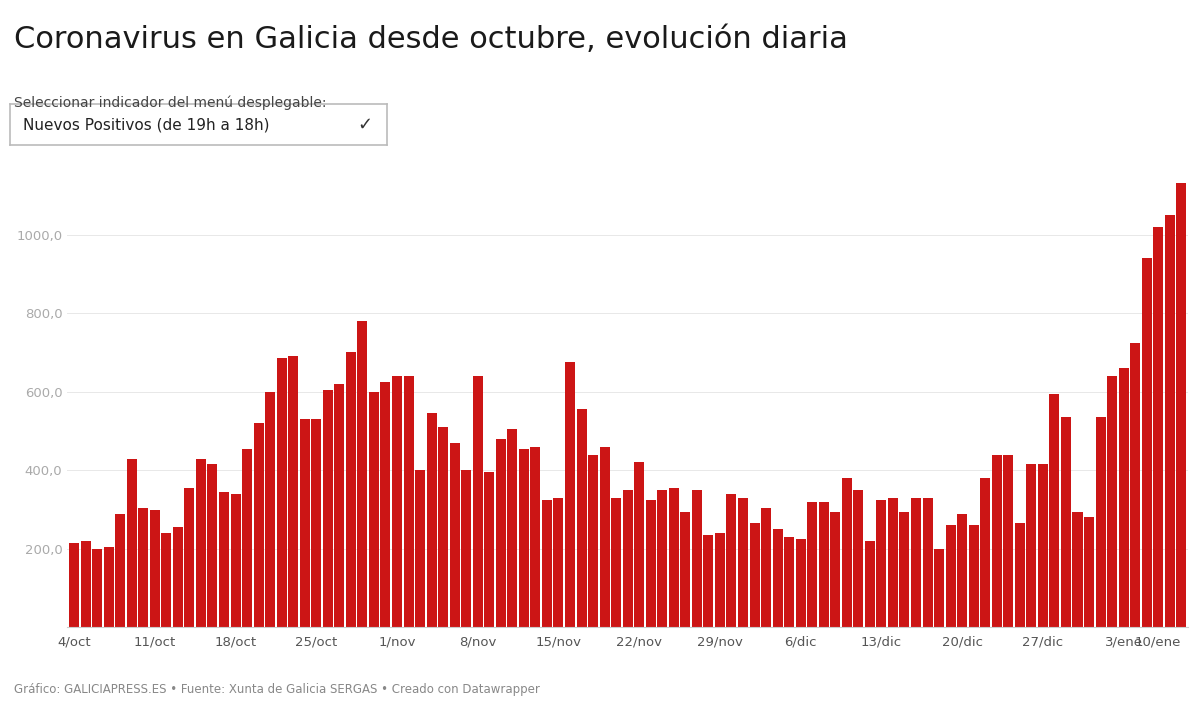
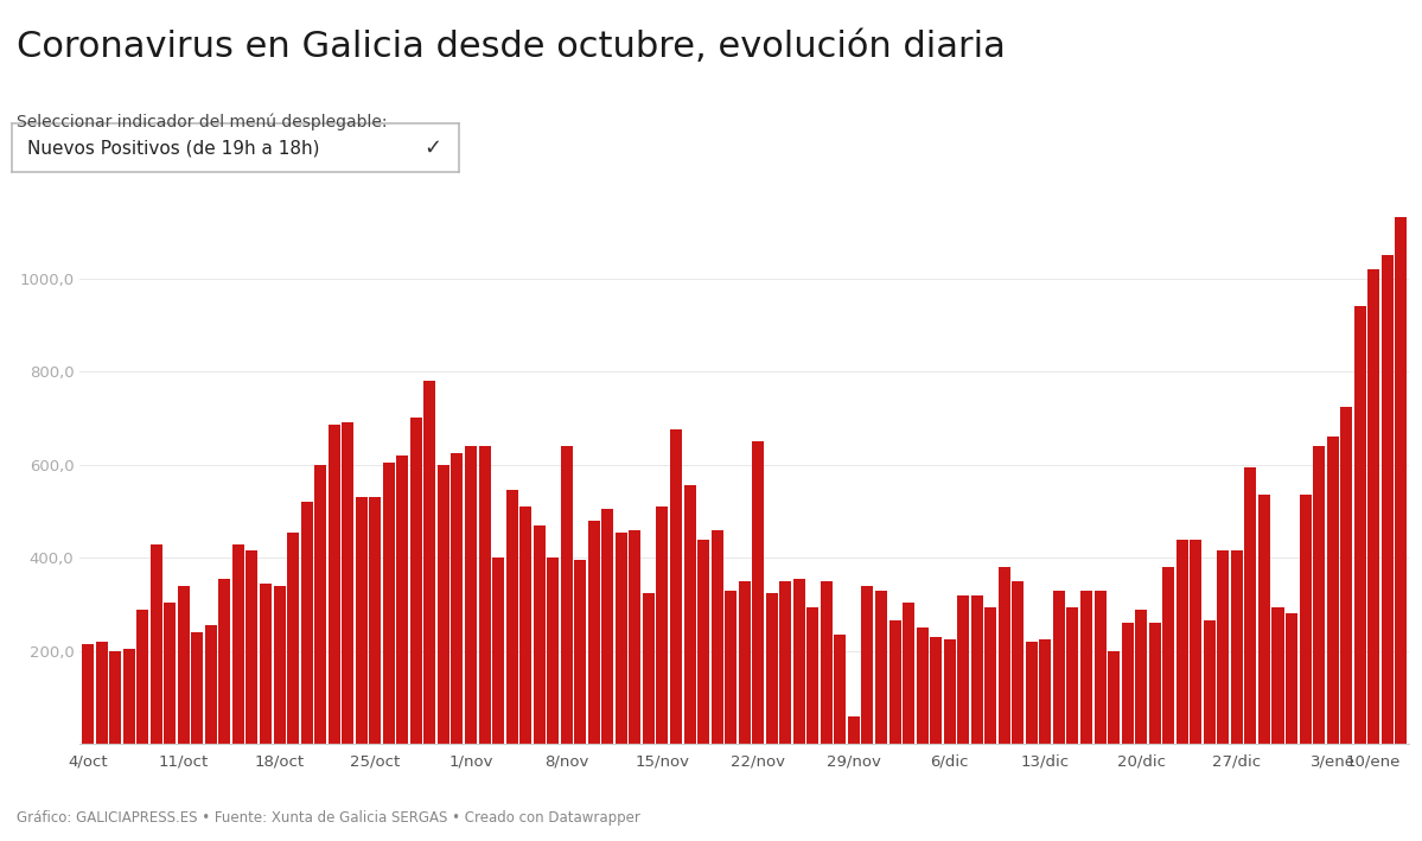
11/oct: 300 -> 340
15/nov: 330 -> 510
22/nov: 420 -> 650
29/nov: 240 -> 60
13/dic: 325 -> 225
